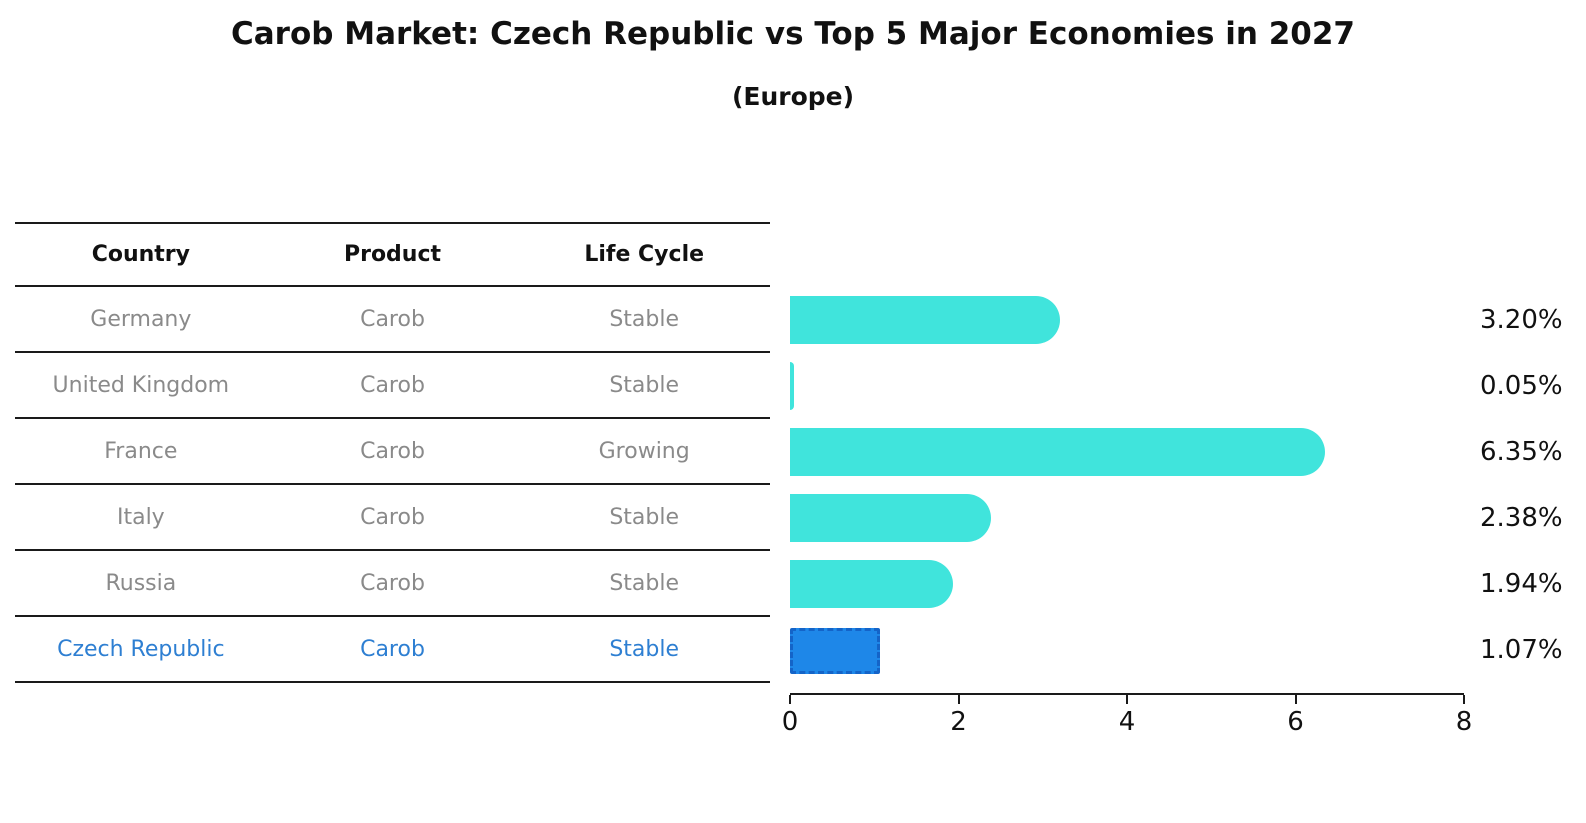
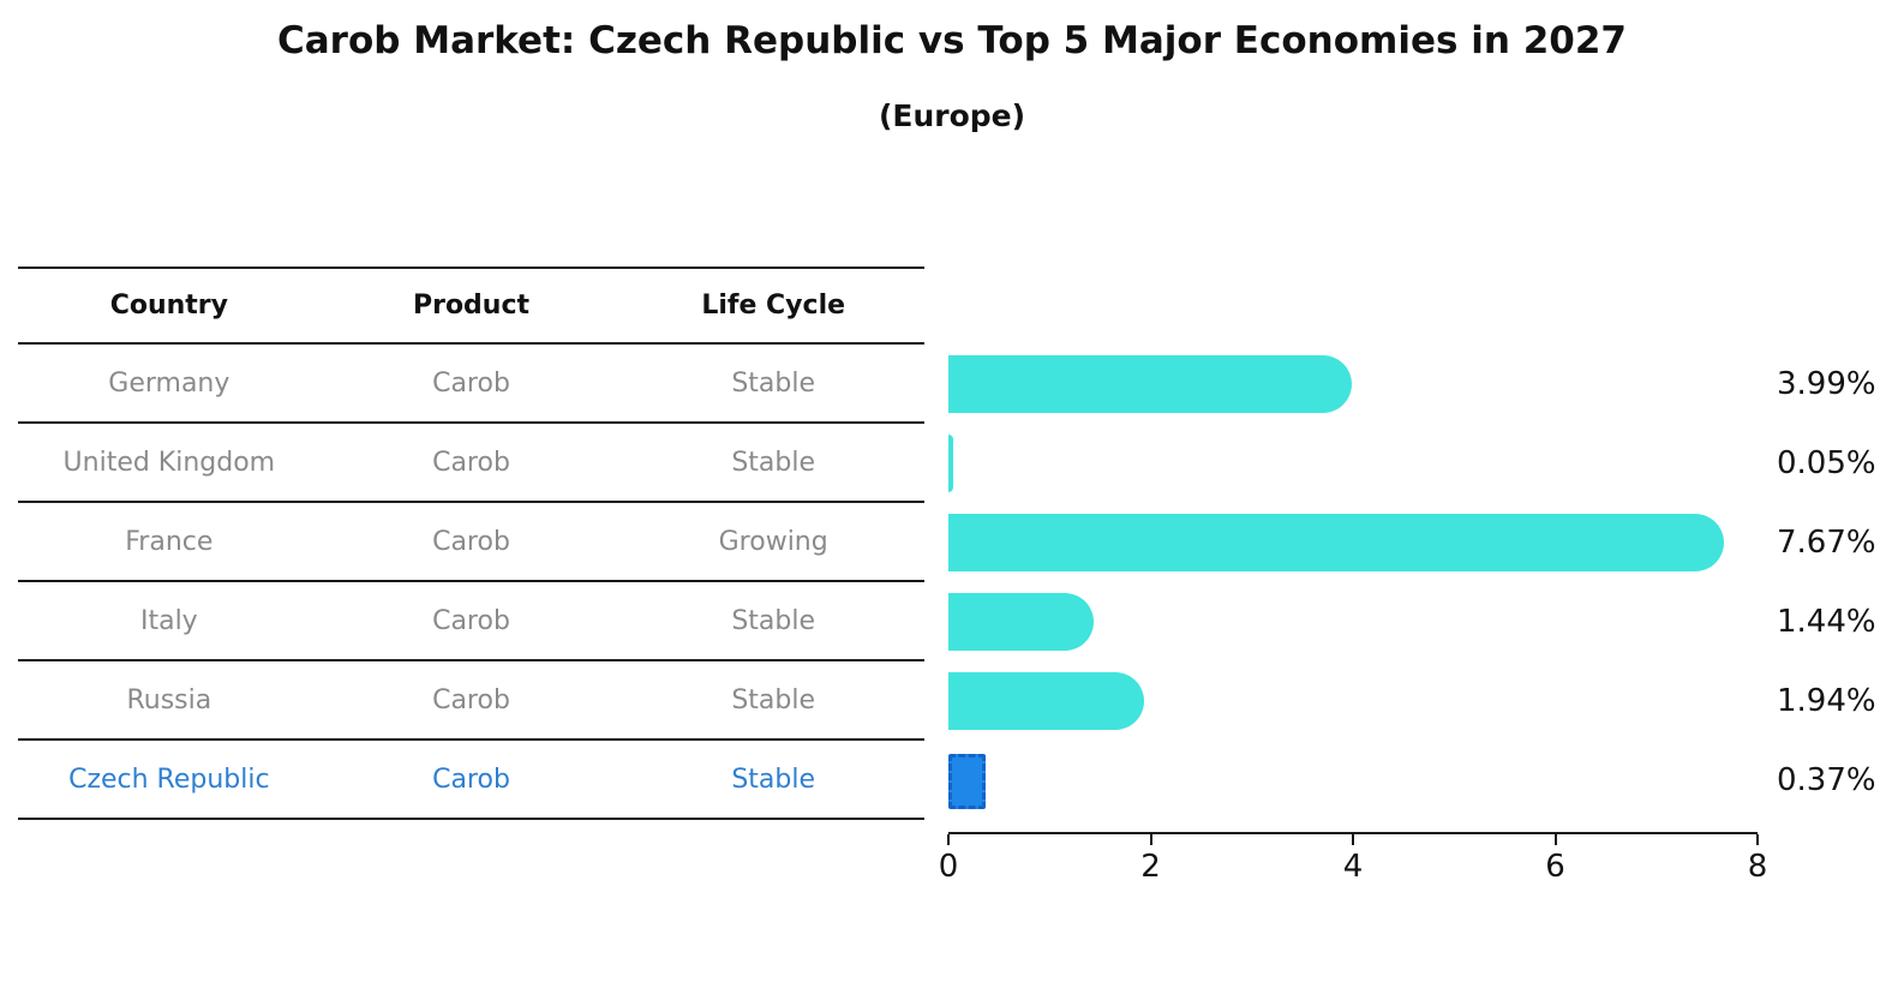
Germany: 3.20% -> 3.99%
France: 6.35% -> 7.67%
Italy: 2.38% -> 1.44%
Czech Republic: 1.07% -> 0.37%
